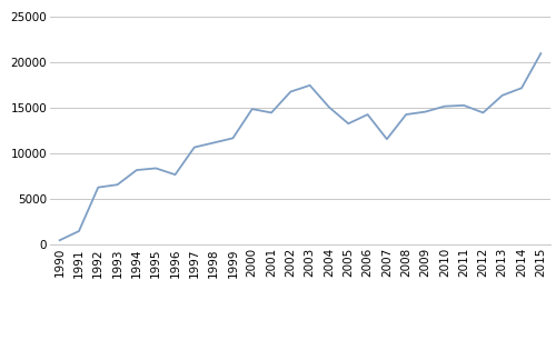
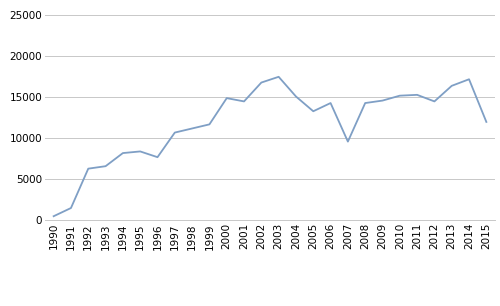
2007: 11600 -> 9600
2015: 21000 -> 12000
